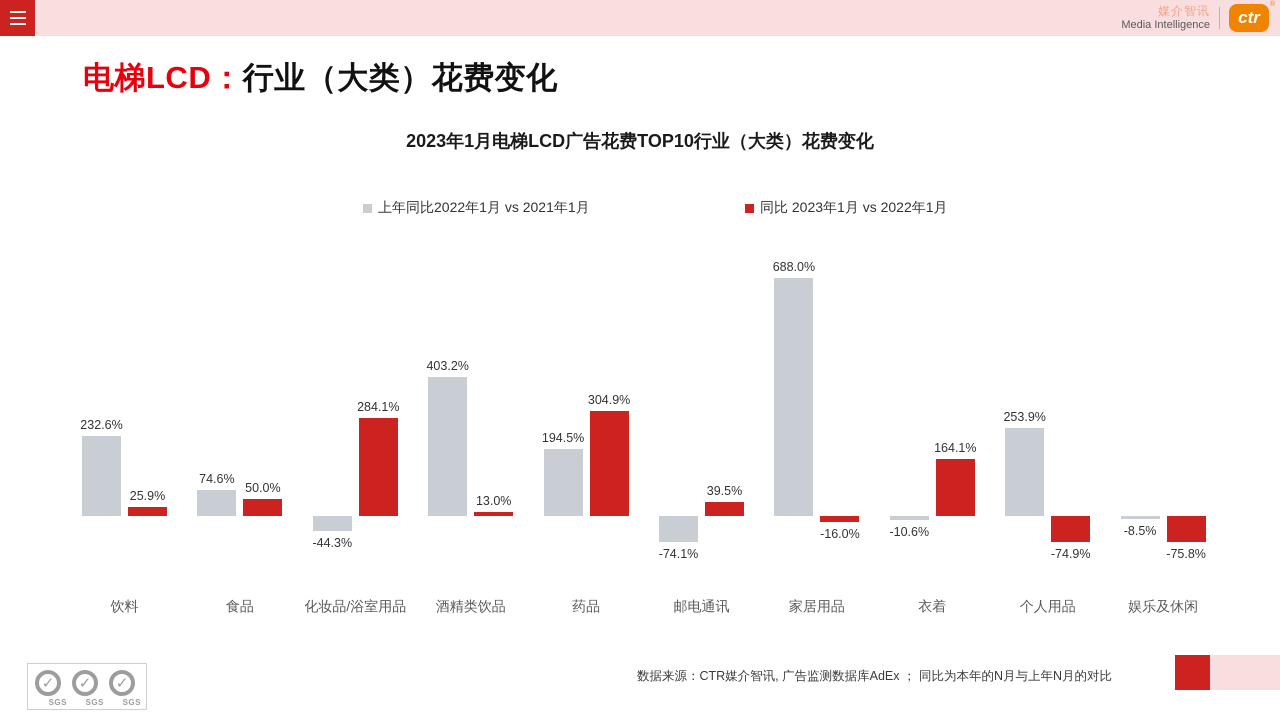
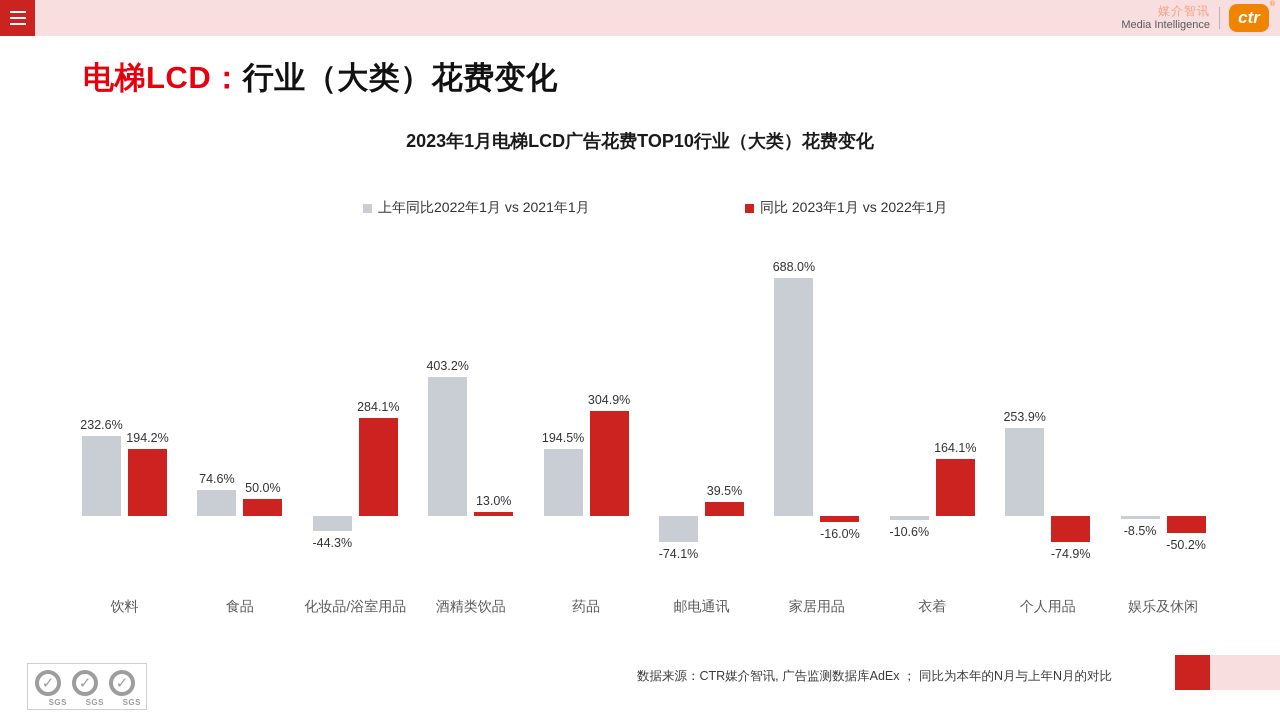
同比 2023年1月 vs 2022年1月/饮料: 25.9% -> 194.2%
同比 2023年1月 vs 2022年1月/娱乐及休闲: -75.8% -> -50.2%
